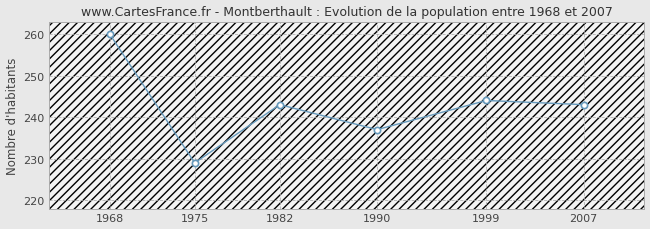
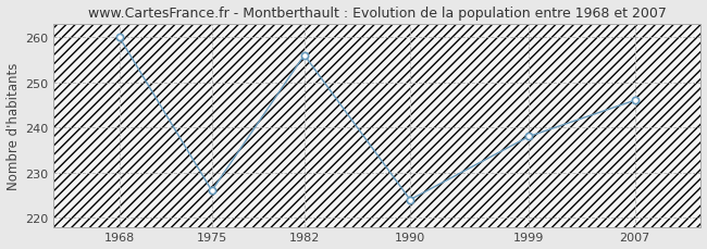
1975: 229 -> 226
1982: 243 -> 256
1990: 237 -> 224
1999: 244 -> 238
2007: 243 -> 246
